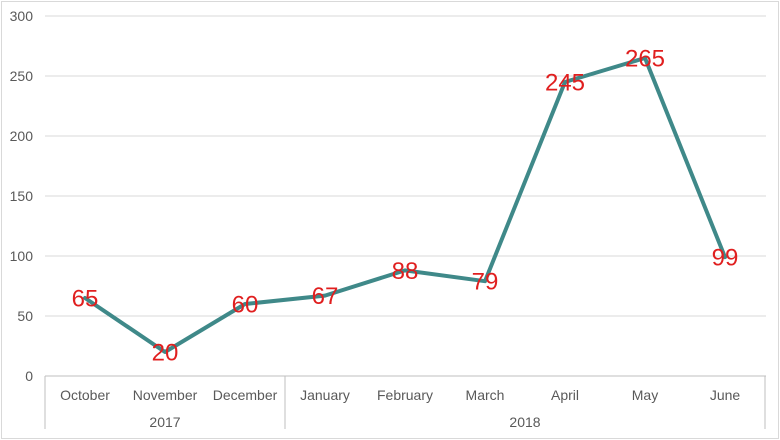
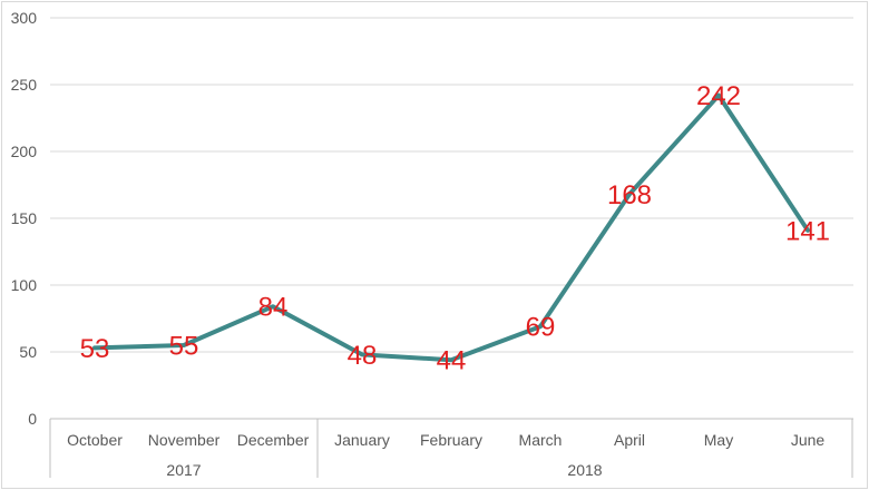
October: 65 -> 53
November: 20 -> 55
December: 60 -> 84
January: 67 -> 48
February: 88 -> 44
March: 79 -> 69
April: 245 -> 168
May: 265 -> 242
June: 99 -> 141
